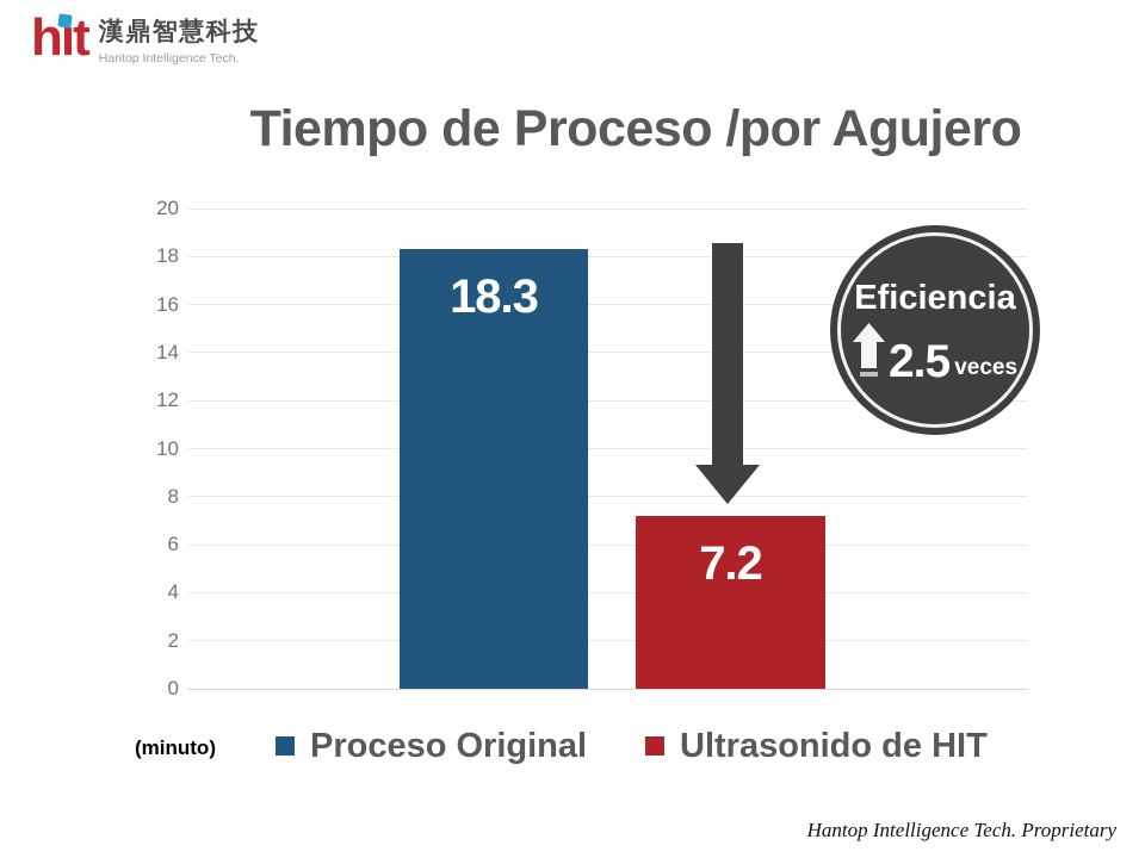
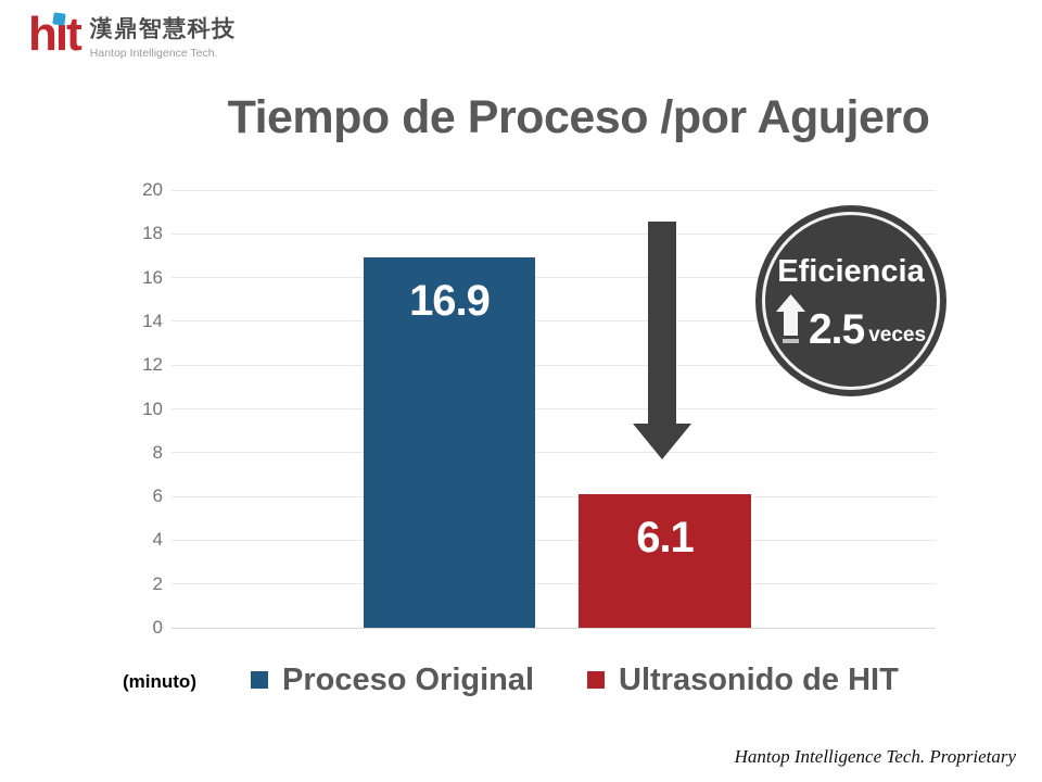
Proceso Original: 18.3 -> 16.9
Ultrasonido de HIT: 7.2 -> 6.1
